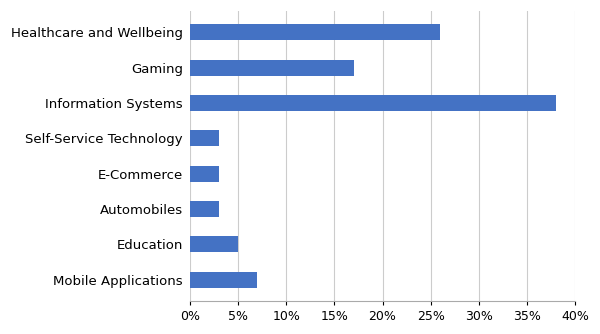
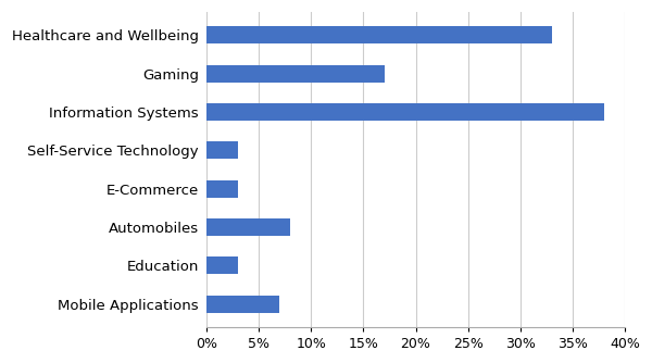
Healthcare and Wellbeing: 26% -> 33%
Automobiles: 3% -> 8%
Education: 5% -> 3%
